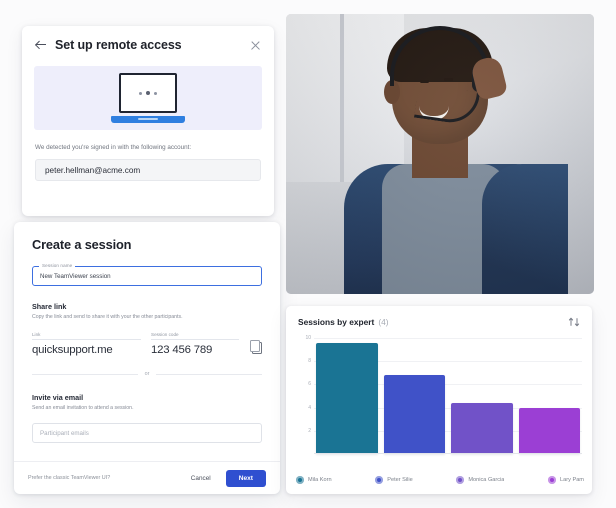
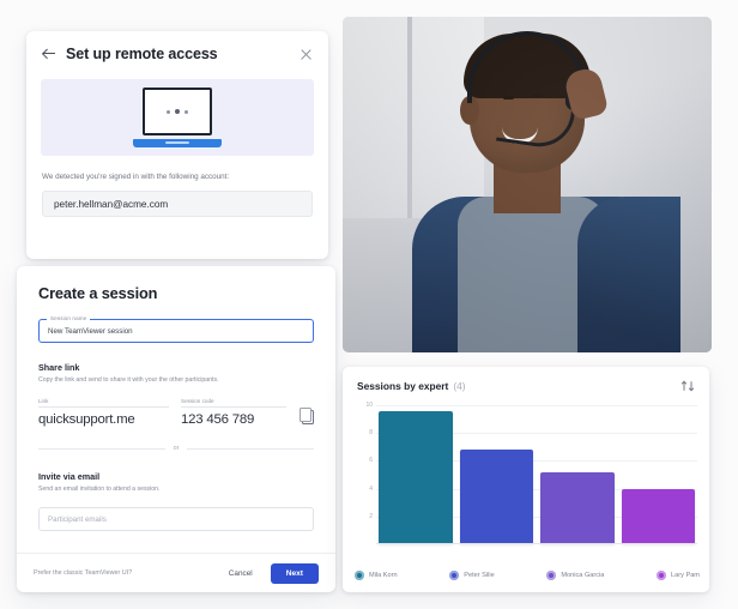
Monica Garcia: 4.4 -> 5.2
